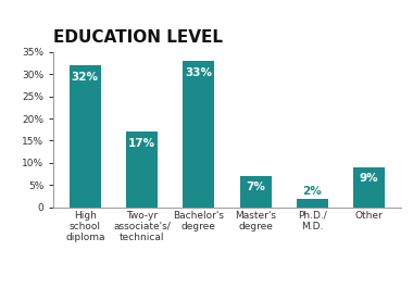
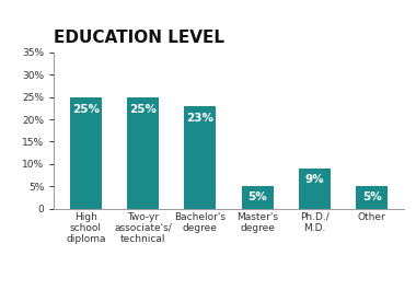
High school diploma: 32% -> 25%
Two-yr associate's/ technical: 17% -> 25%
Bachelor's degree: 33% -> 23%
Master's degree: 7% -> 5%
Ph.D./ M.D.: 2% -> 9%
Other: 9% -> 5%
